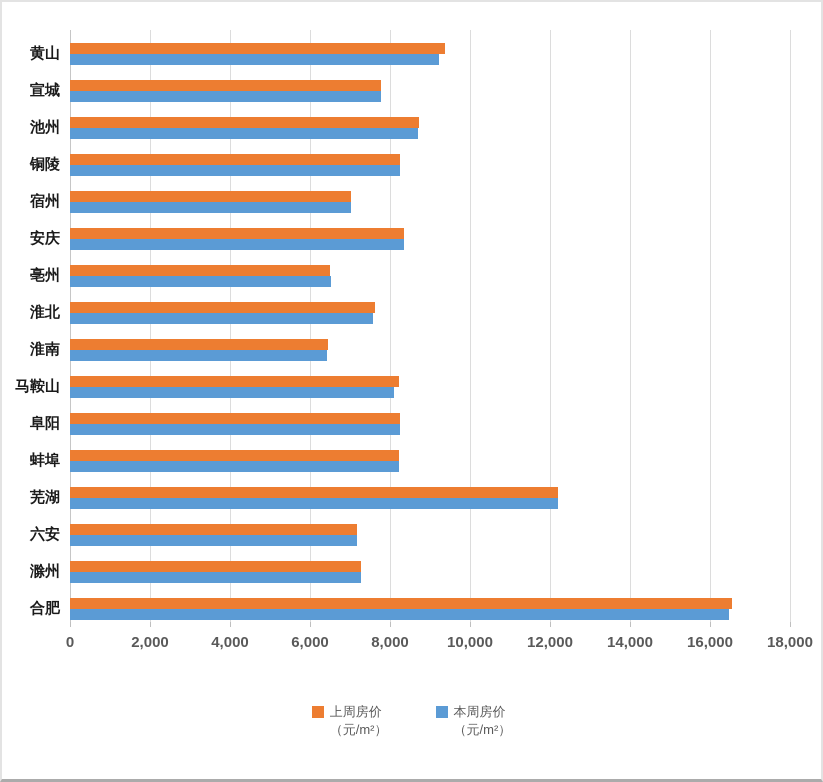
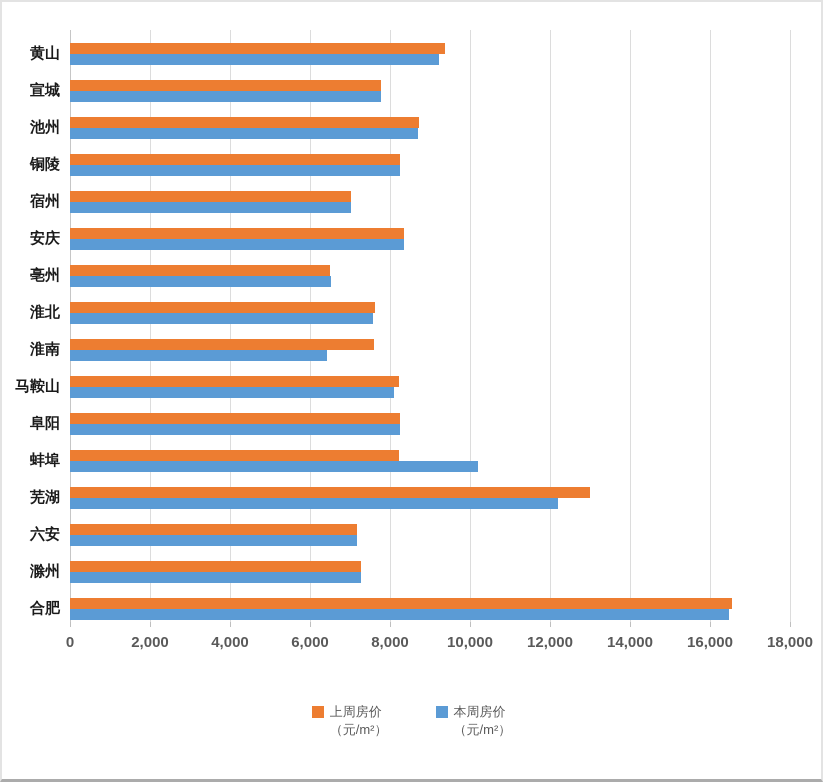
上周房价（元/m²）/淮南: 6500 -> 7600
本周房价（元/m²）/蚌埠: 8200 -> 10200
上周房价（元/m²）/芜湖: 12200 -> 13000
